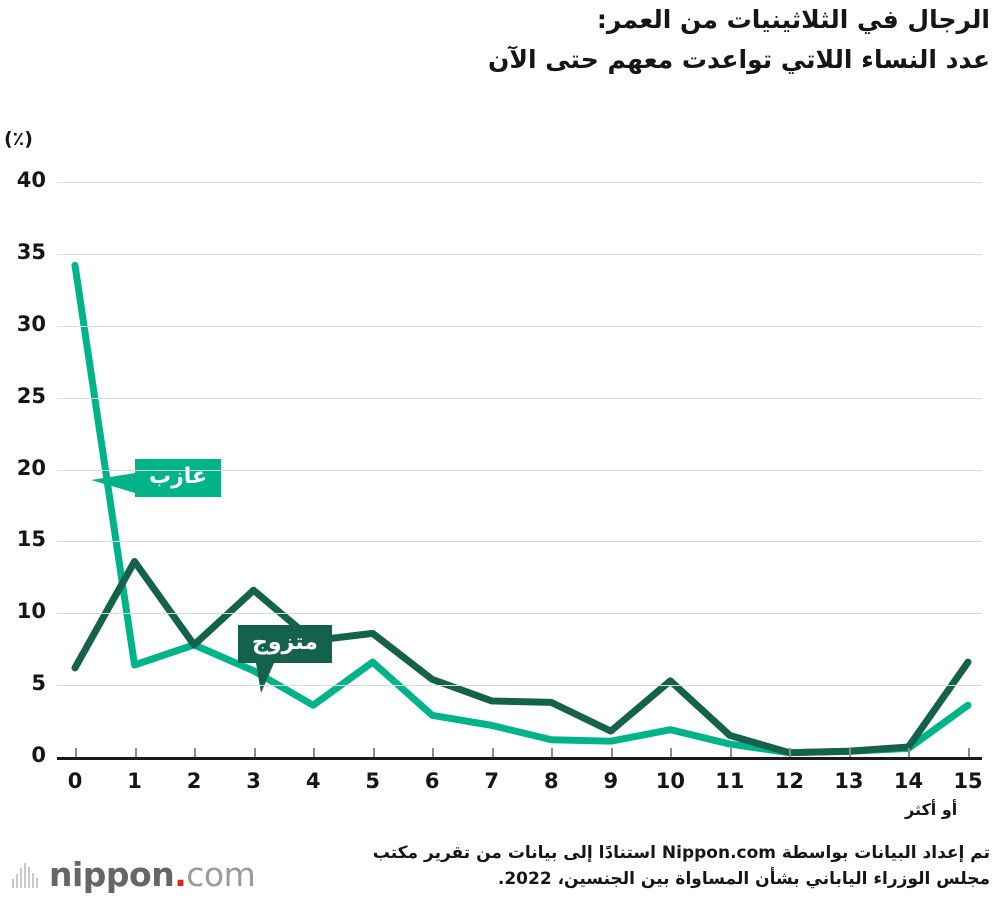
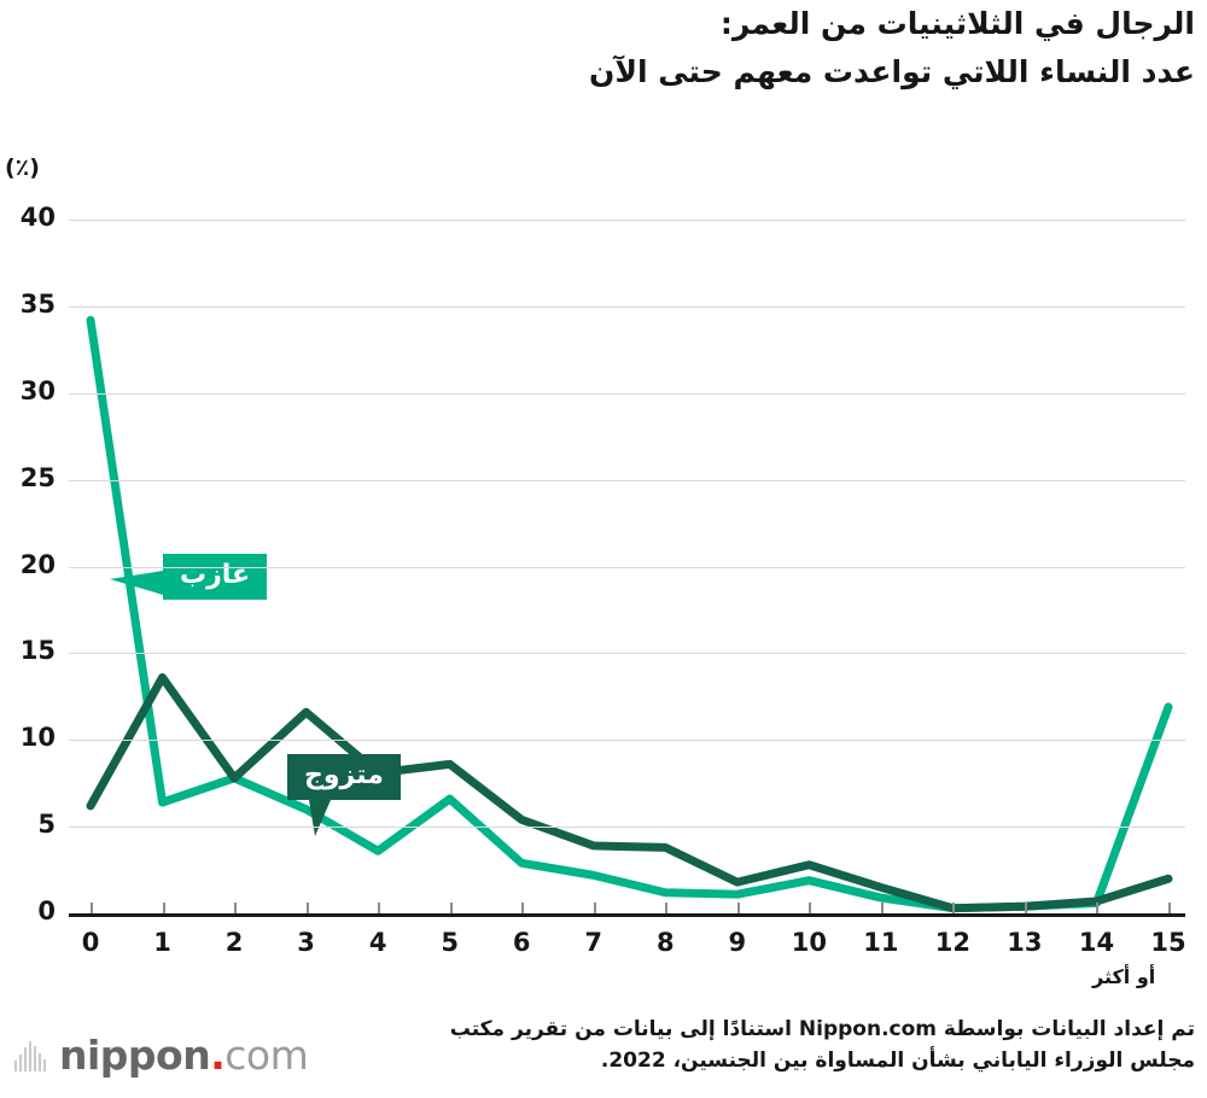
متزوج/10: 5.3 -> 2.8
عازب/15: 3.6 -> 11.9
متزوج/15: 6.6 -> 2.0
